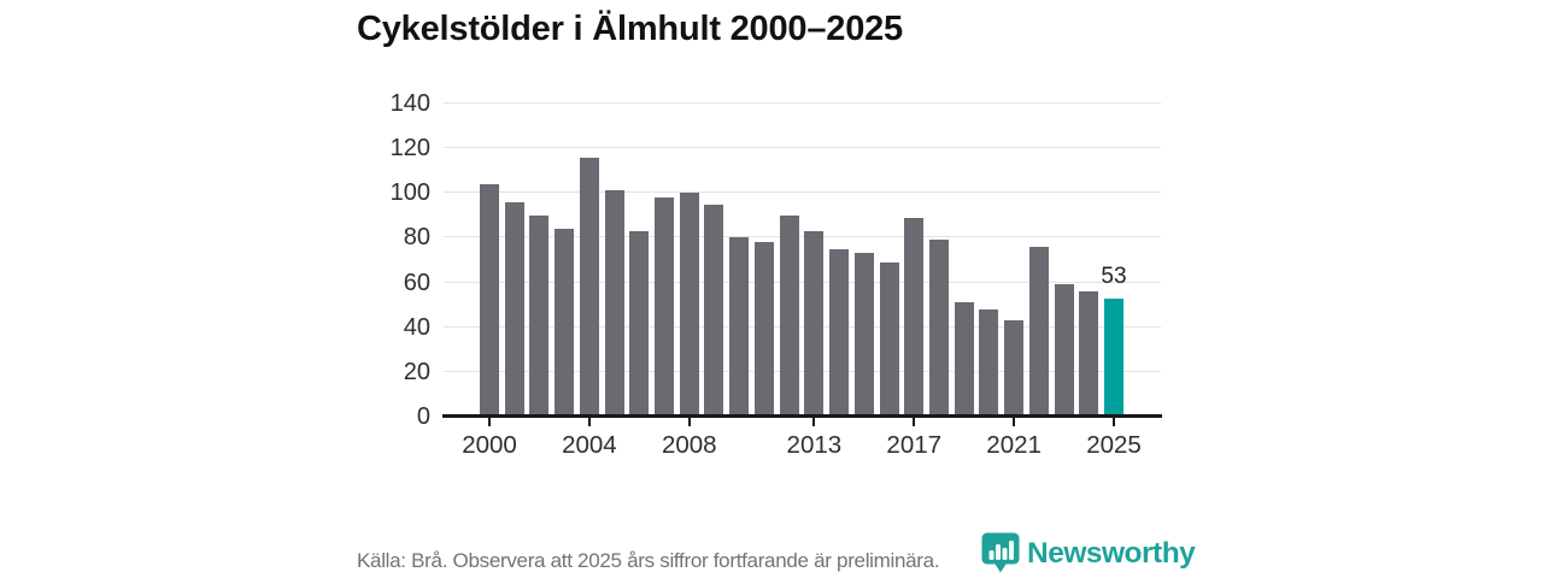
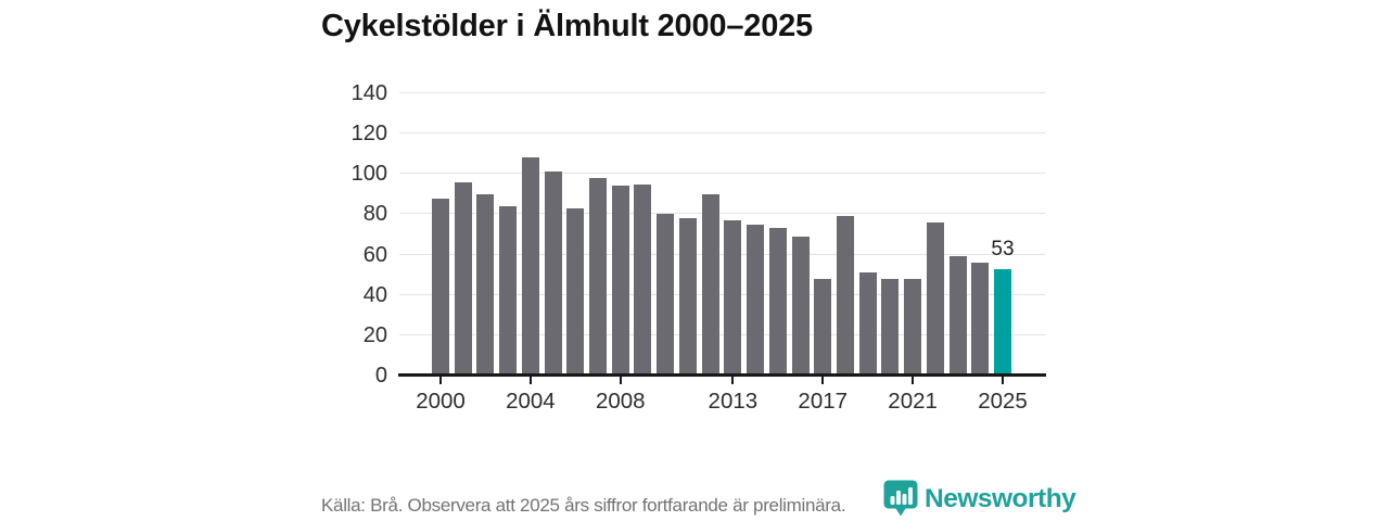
2000: 104 -> 88
2004: 116 -> 108
2008: 100 -> 94
2013: 83 -> 77
2017: 89 -> 48
2021: 43 -> 48
